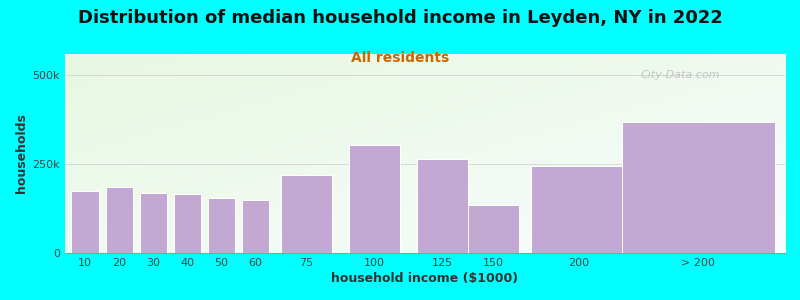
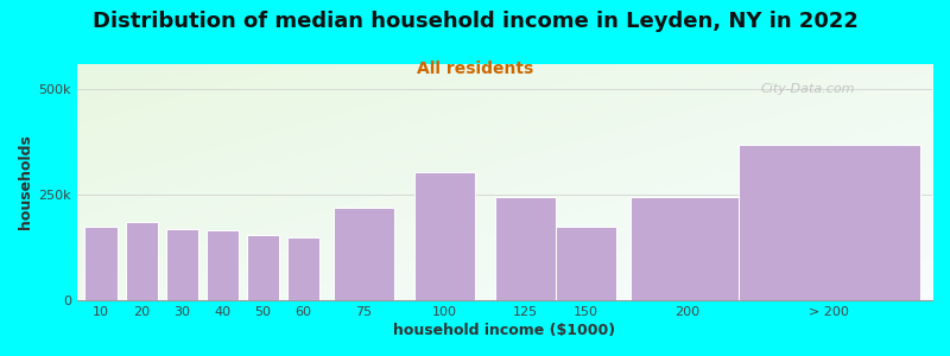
125: 265k -> 245k
150: 135k -> 175k
